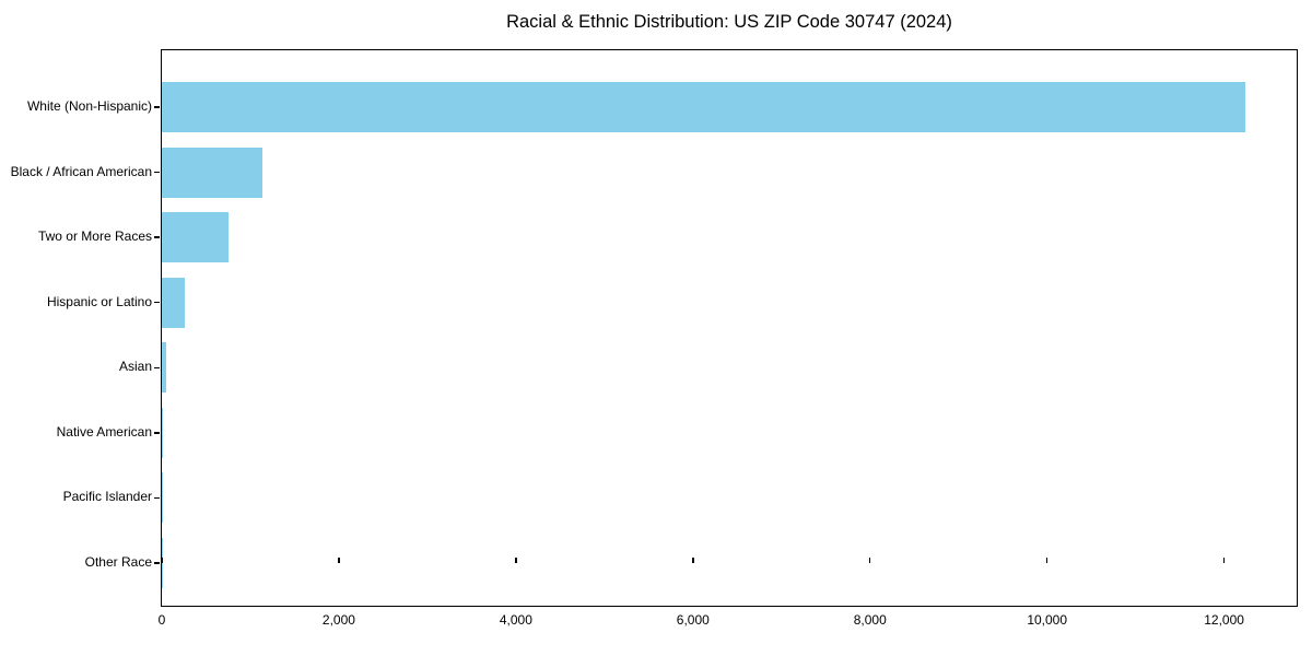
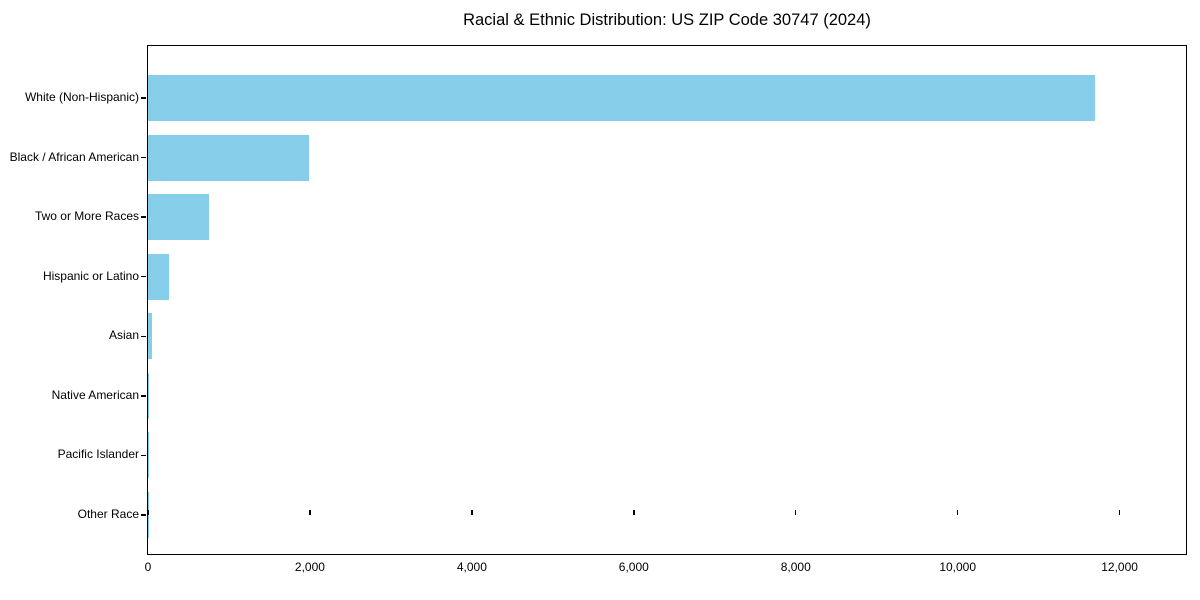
White (Non-Hispanic): 12200 -> 11700
Black / African American: 1100 -> 2000
